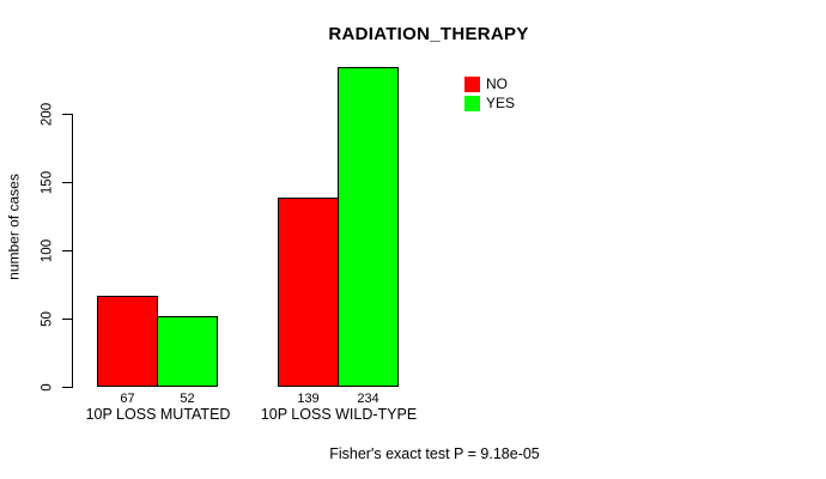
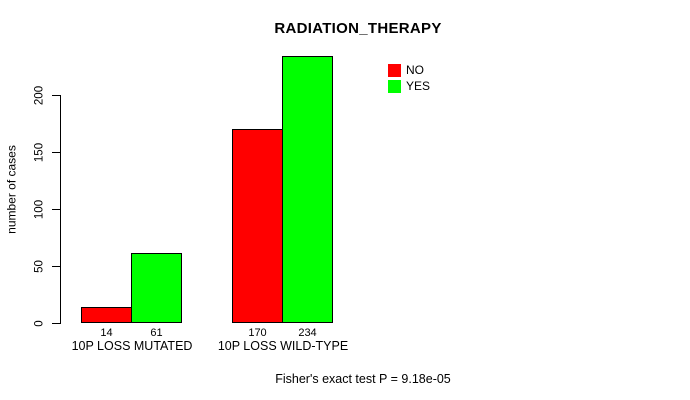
NO/10P LOSS MUTATED: 67 -> 14
YES/10P LOSS MUTATED: 52 -> 61
NO/10P LOSS WILD-TYPE: 139 -> 170
